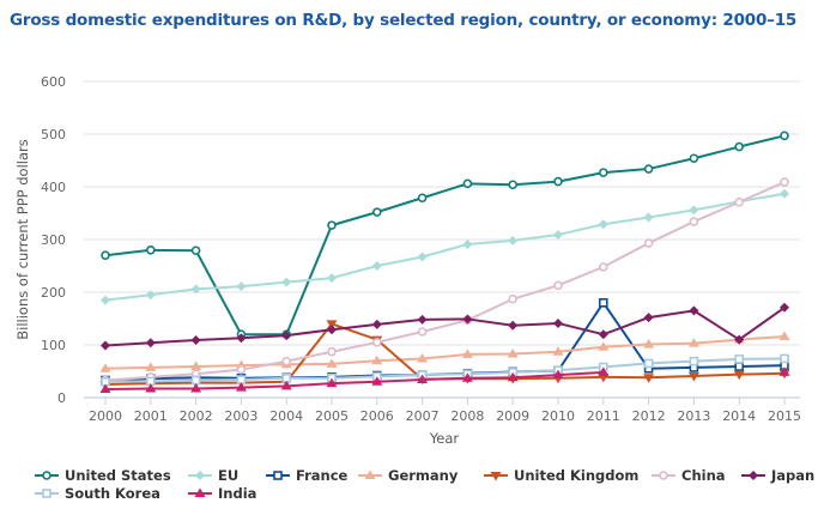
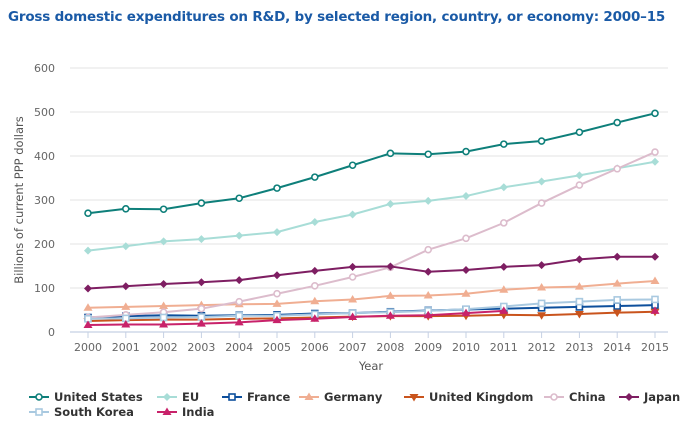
United States/2003: 120 -> 290
United States/2004: 120 -> 300
United Kingdom/2005: 140 -> 30
United Kingdom/2006: 110 -> 30
France/2011: 180 -> 50
Japan/2011: 120 -> 150
Japan/2014: 110 -> 170
